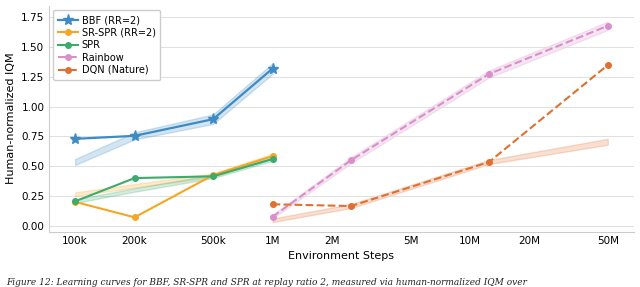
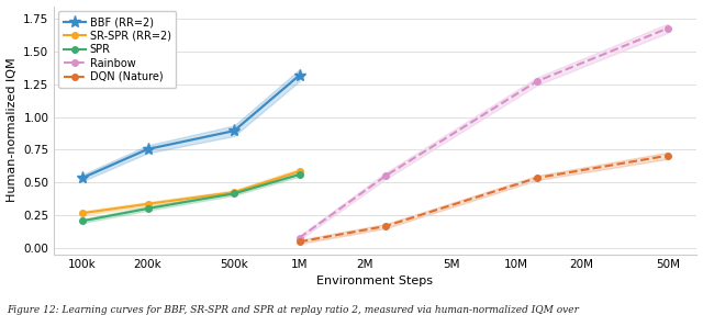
BBF (RR=2)/100k: 0.73 -> 0.54
SR-SPR (RR=2)/100k: 0.20 -> 0.27
SR-SPR (RR=2)/200k: 0.07 -> 0.34
SPR/200k: 0.40 -> 0.30
DQN (Nature)/1M: 0.18 -> 0.04
DQN (Nature)/50M: 1.35 -> 0.70
